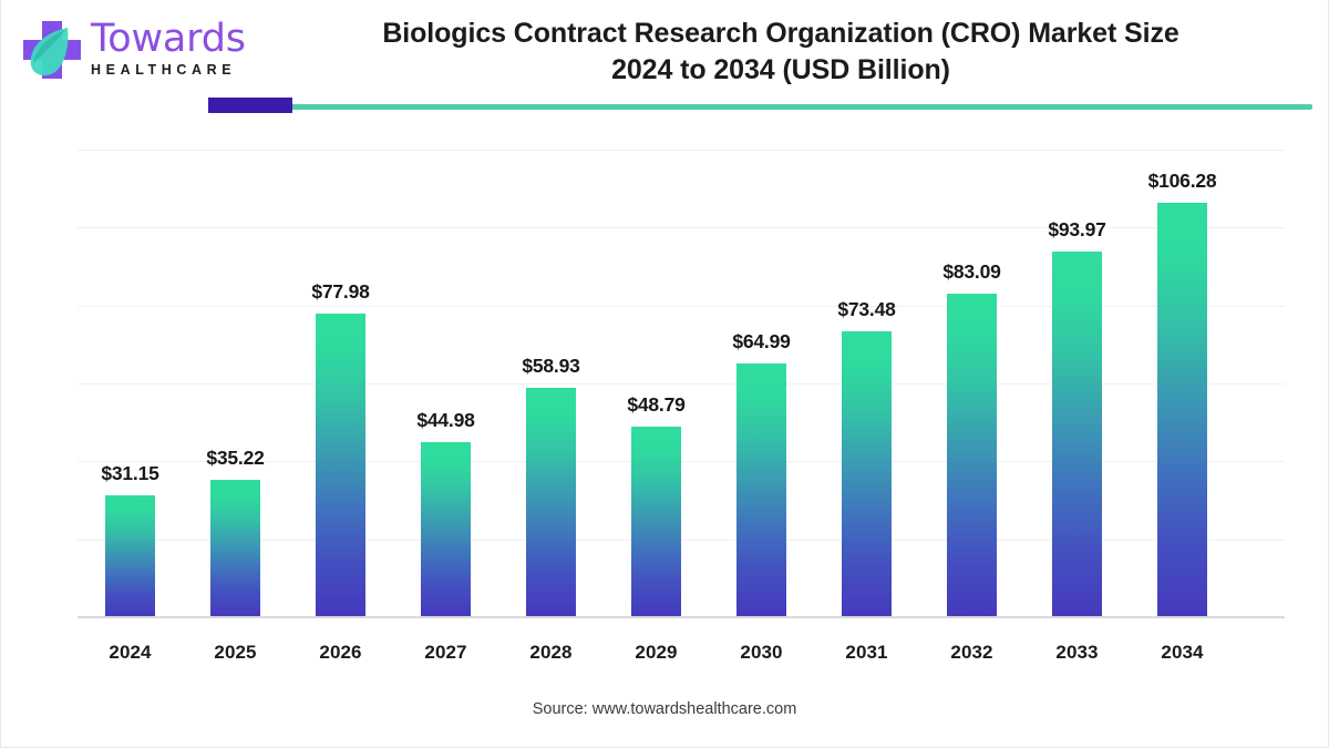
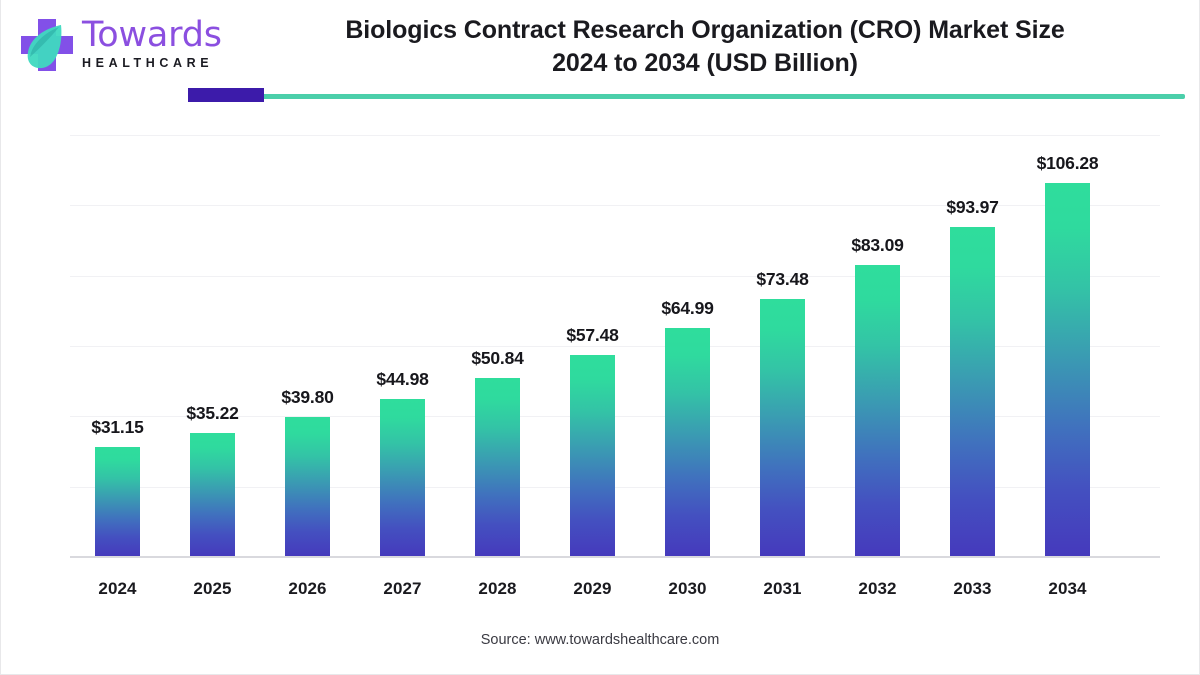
2026: $77.98 -> $39.80
2028: $58.93 -> $50.84
2029: $48.79 -> $57.48
